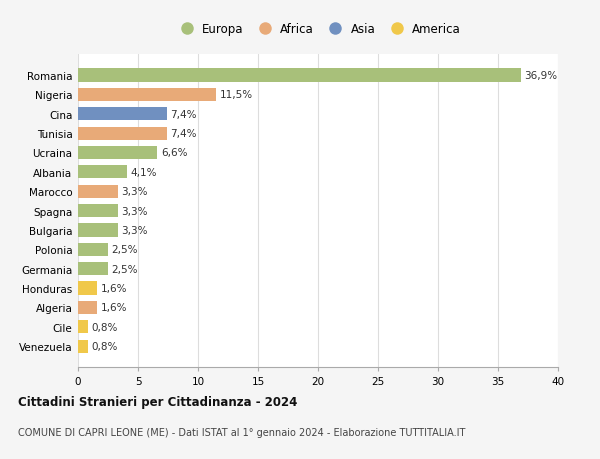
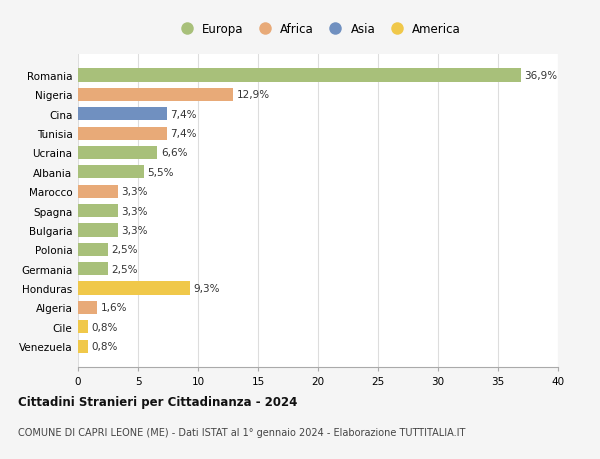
Nigeria: 11,5% -> 12,9%
Albania: 4,1% -> 5,5%
Honduras: 1,6% -> 9,3%
